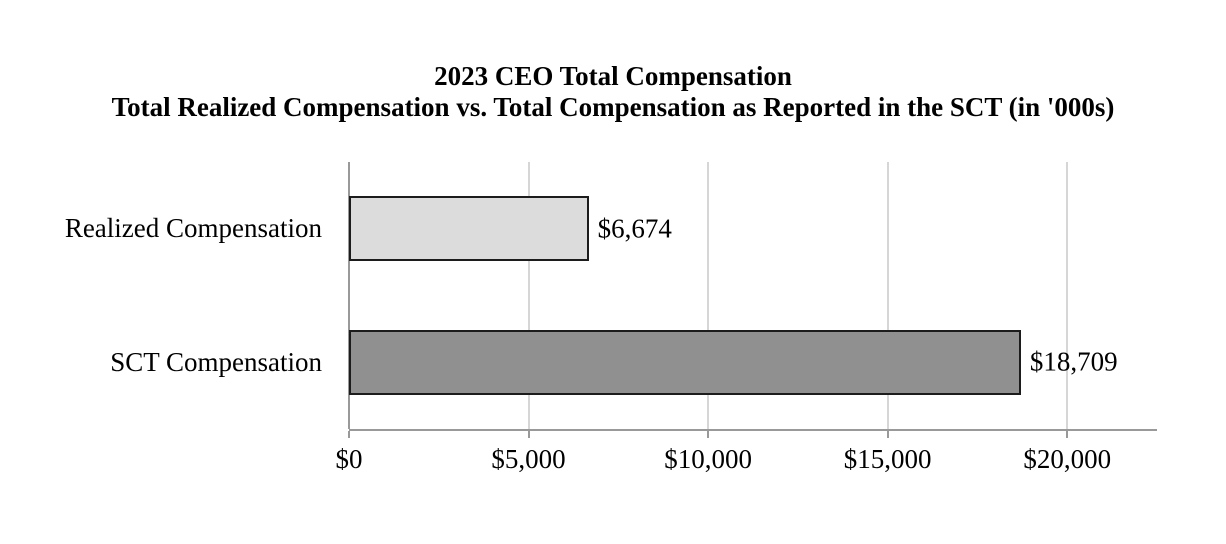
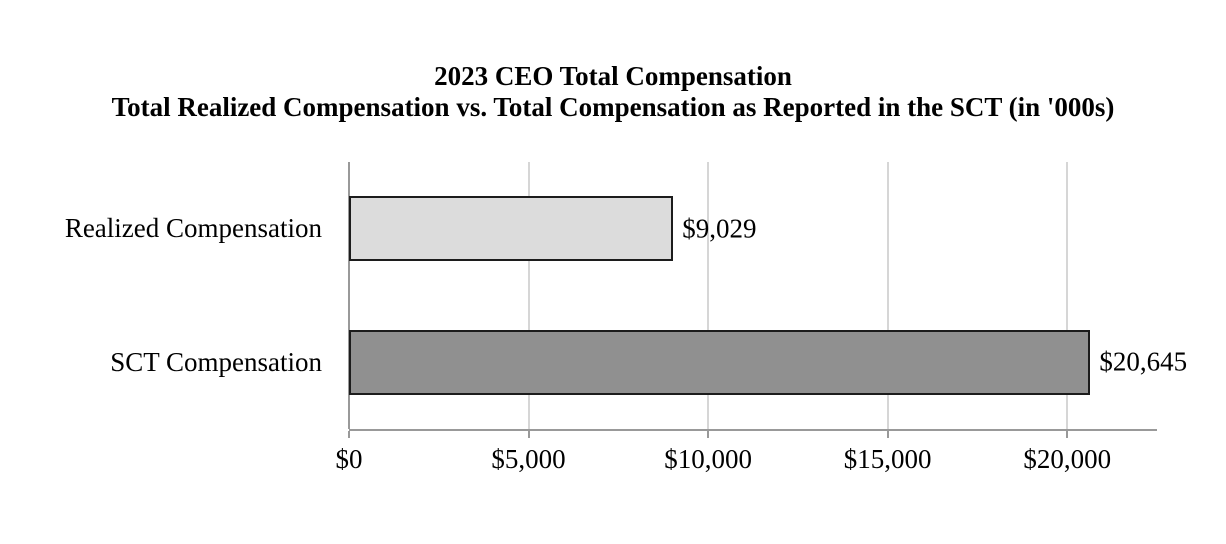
Realized Compensation: $6,674 -> $9,029
SCT Compensation: $18,709 -> $20,645
